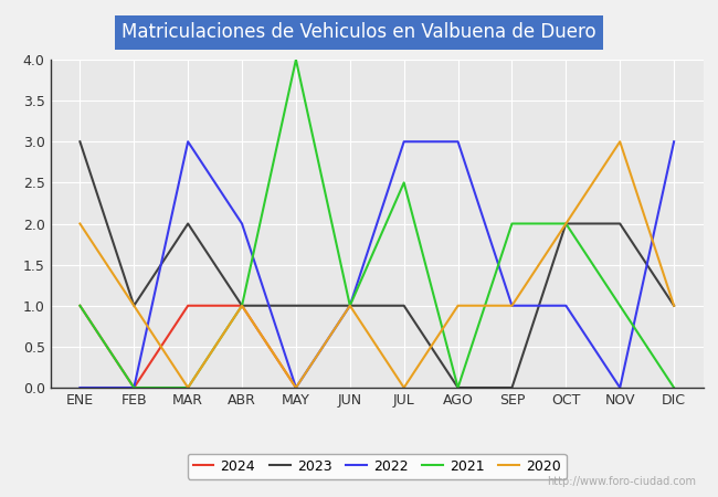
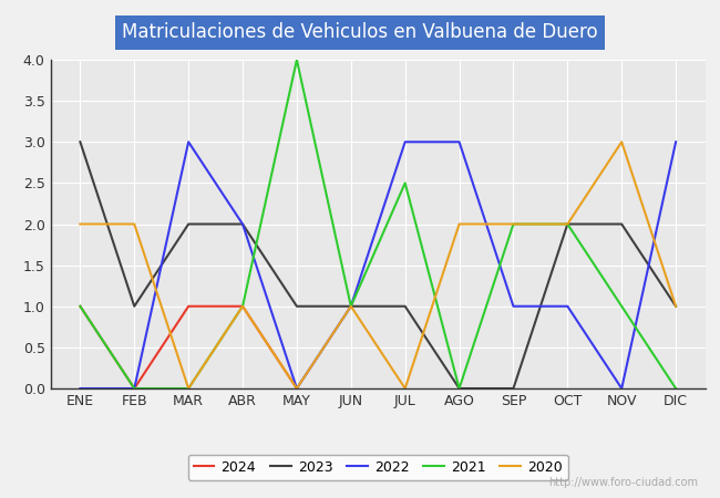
2020/FEB: 1 -> 2
2023/ABR: 1 -> 2
2020/AGO: 1 -> 2
2020/SEP: 1 -> 2
